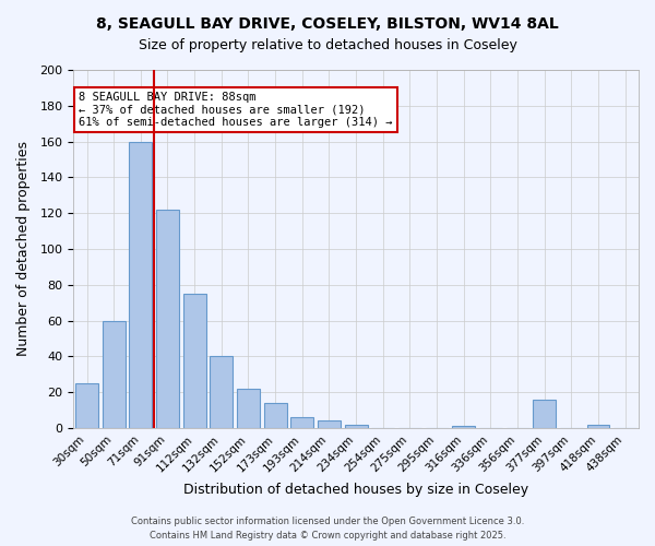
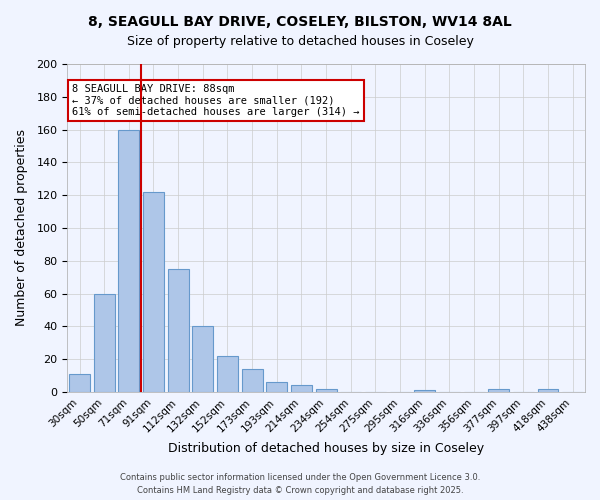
30sqm: 25 -> 11
377sqm: 16 -> 2
